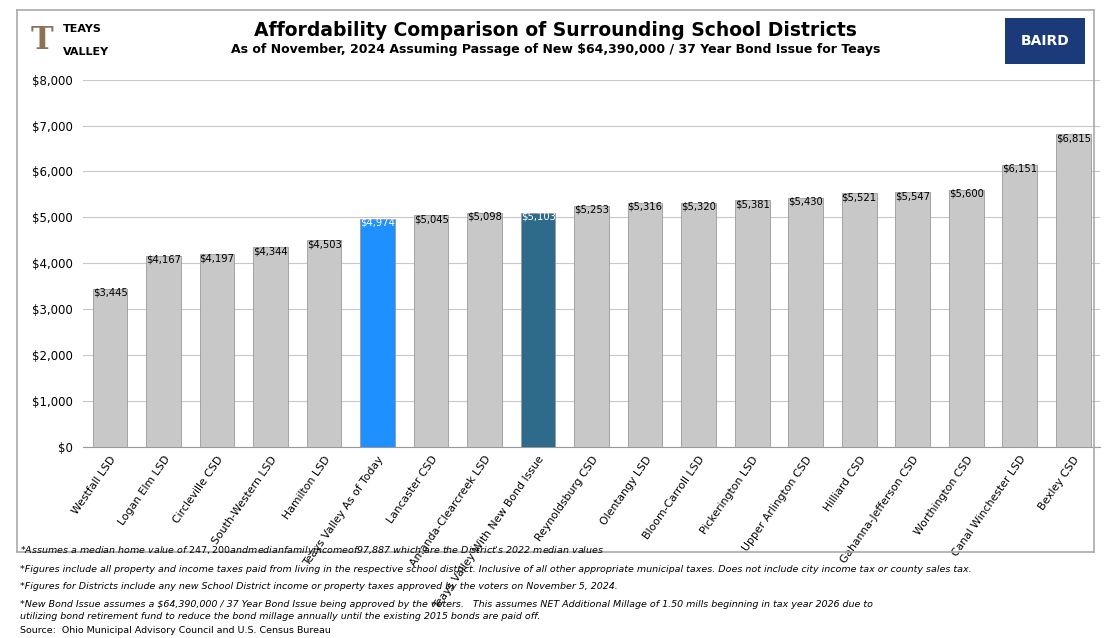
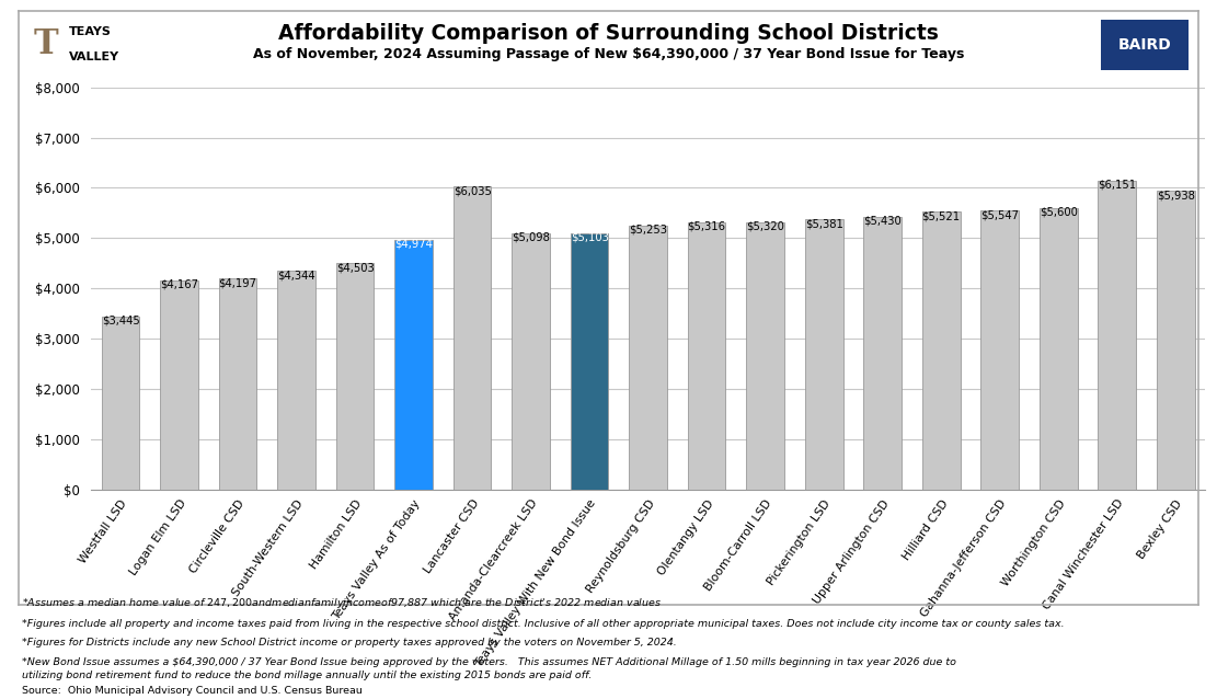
Lancaster CSD: $5,045 -> $6,035
Bexley CSD: $6,815 -> $5,938
